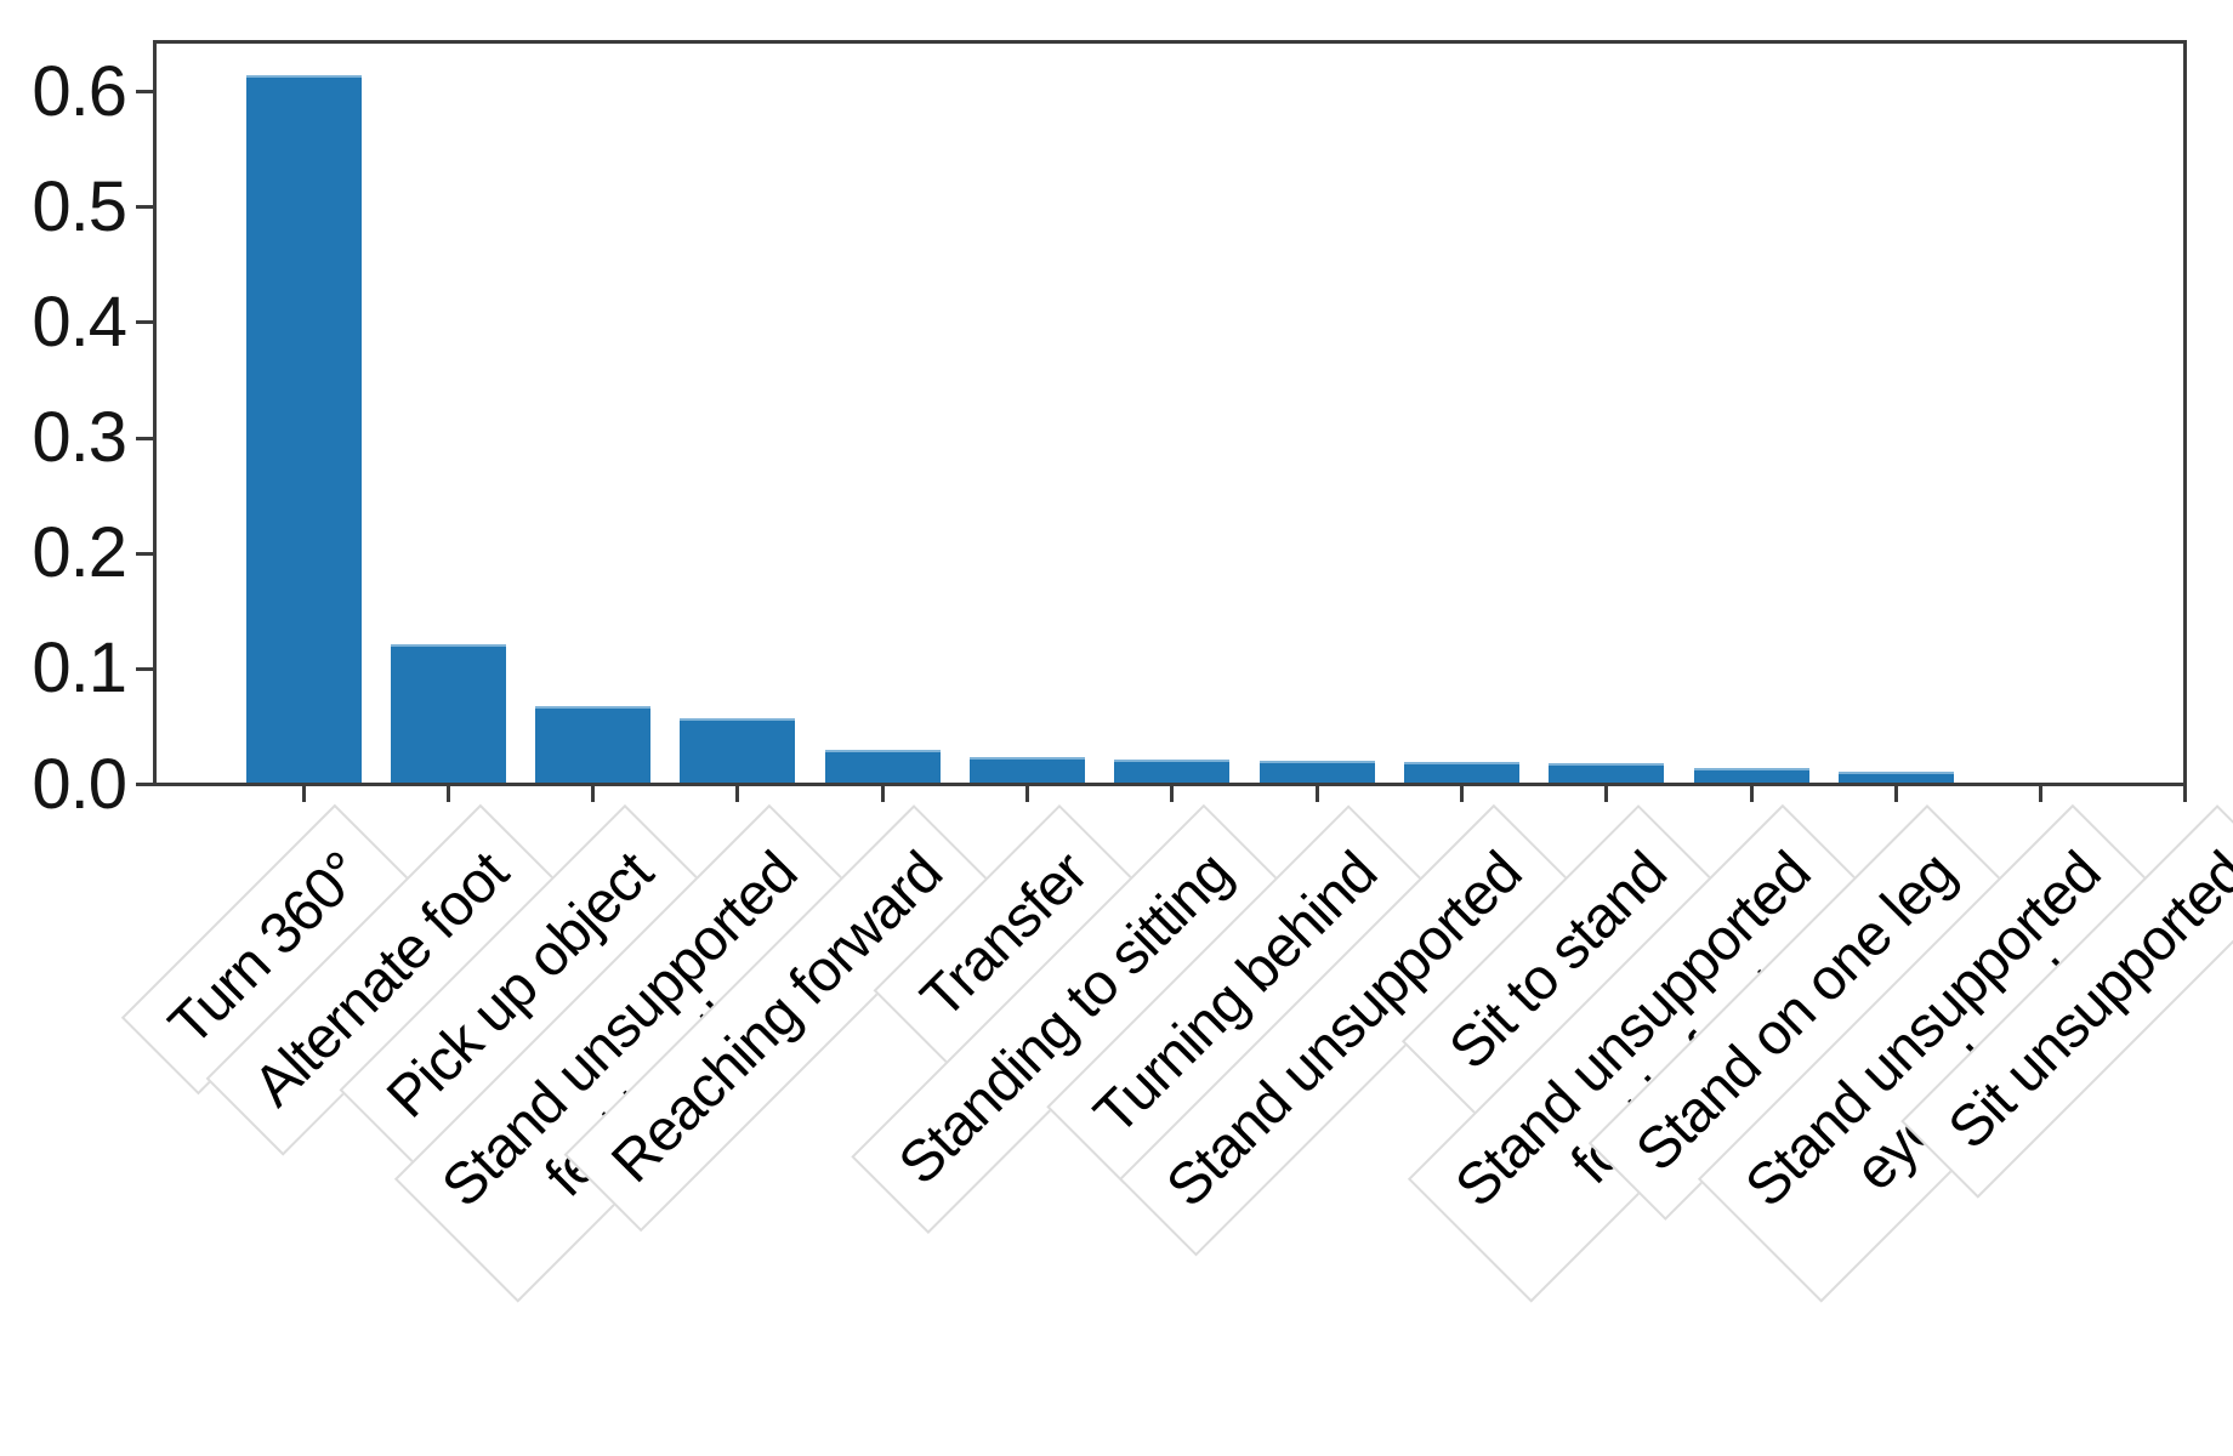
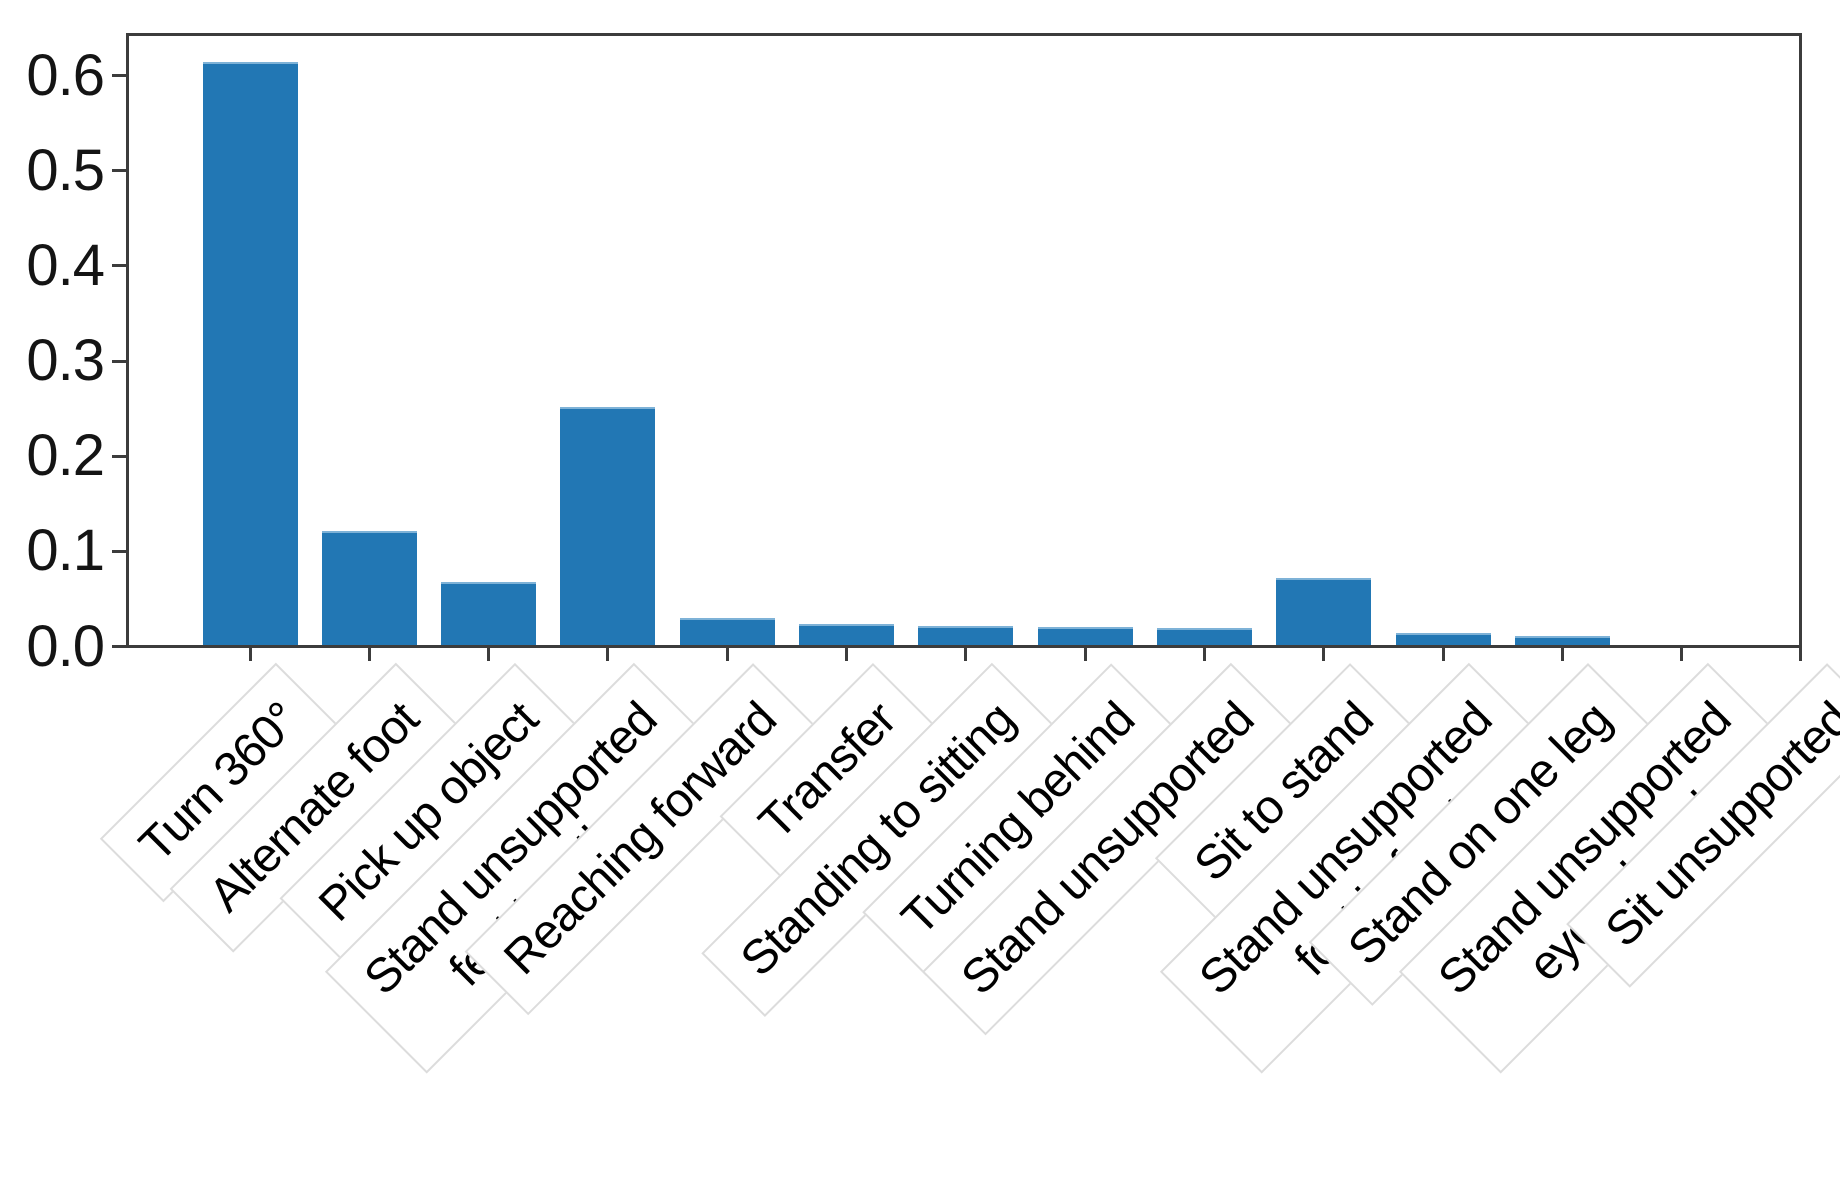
Stand unsupported feet together: 0.06 -> 0.25
Sit to stand: 0.02 -> 0.07
